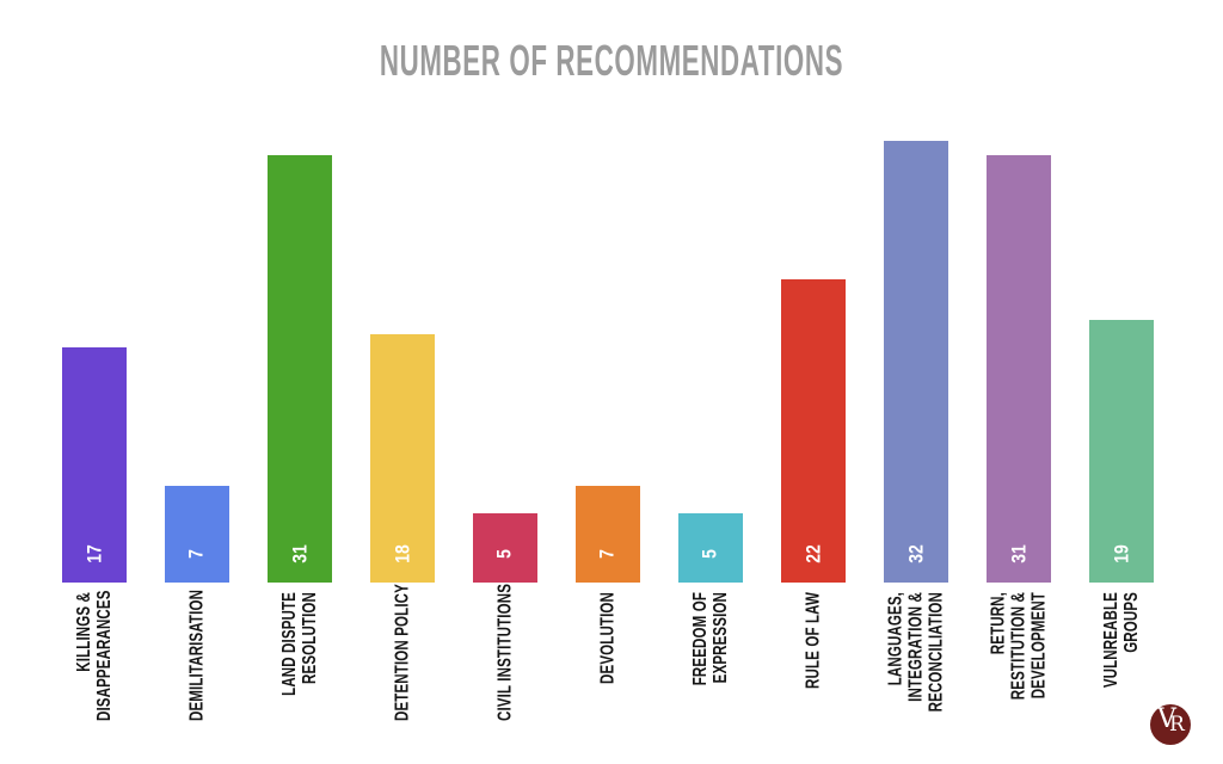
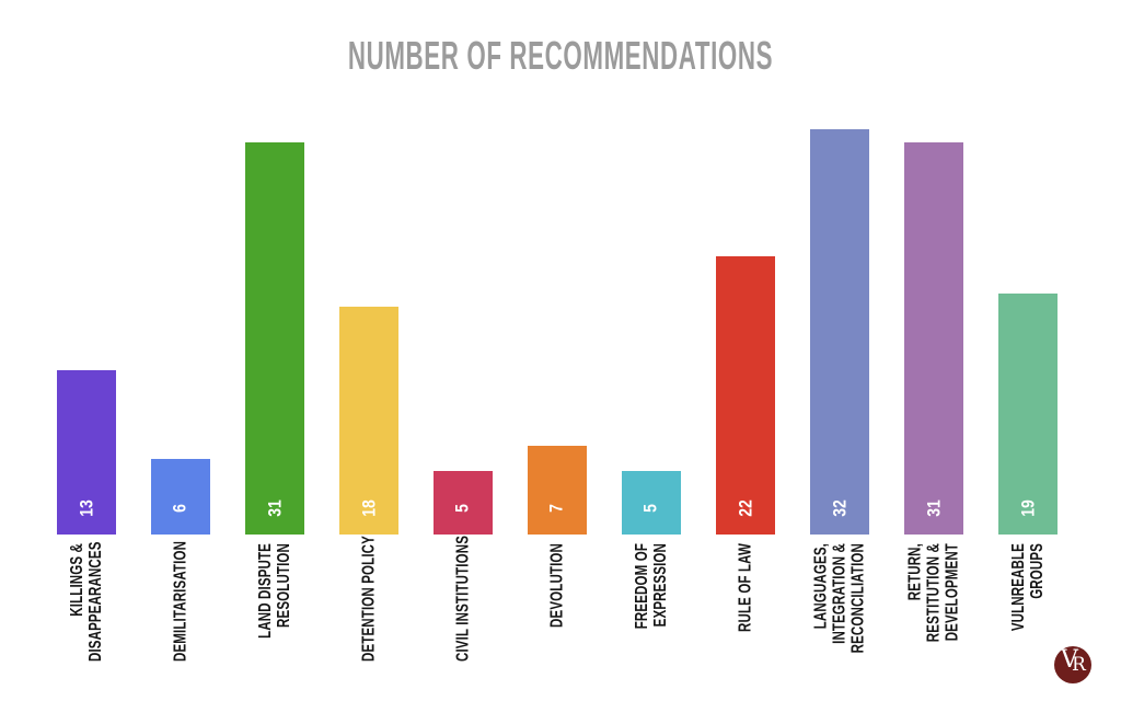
KILLINGS & DISAPPEARANCES: 17 -> 13
DEMILITARISATION: 7 -> 6
